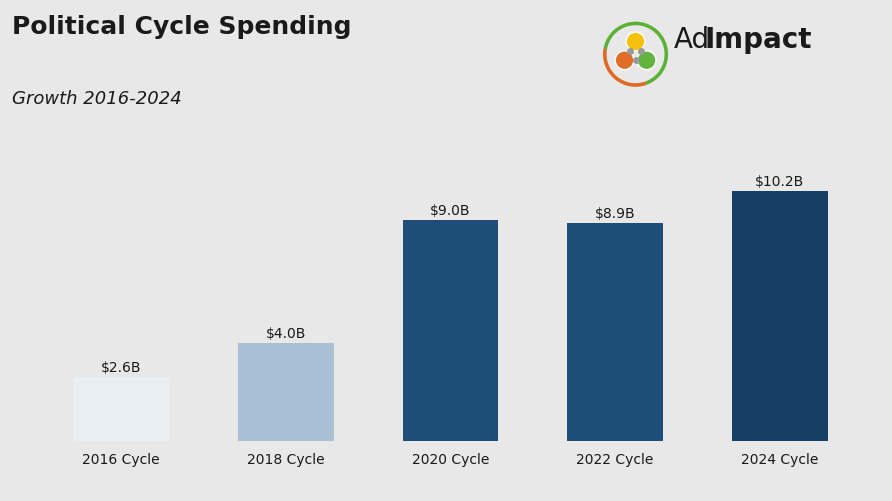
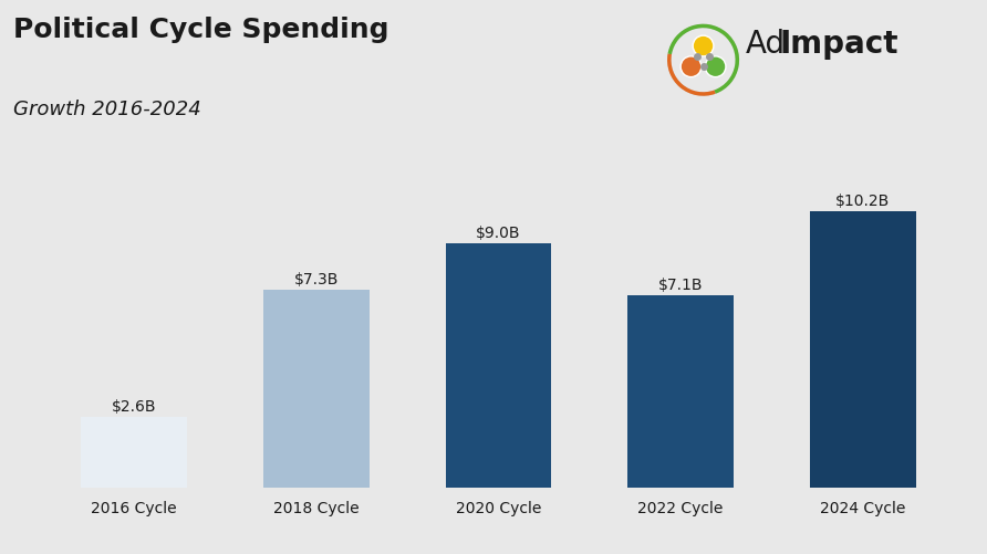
2018 Cycle: $4.0B -> $7.3B
2022 Cycle: $8.9B -> $7.1B
